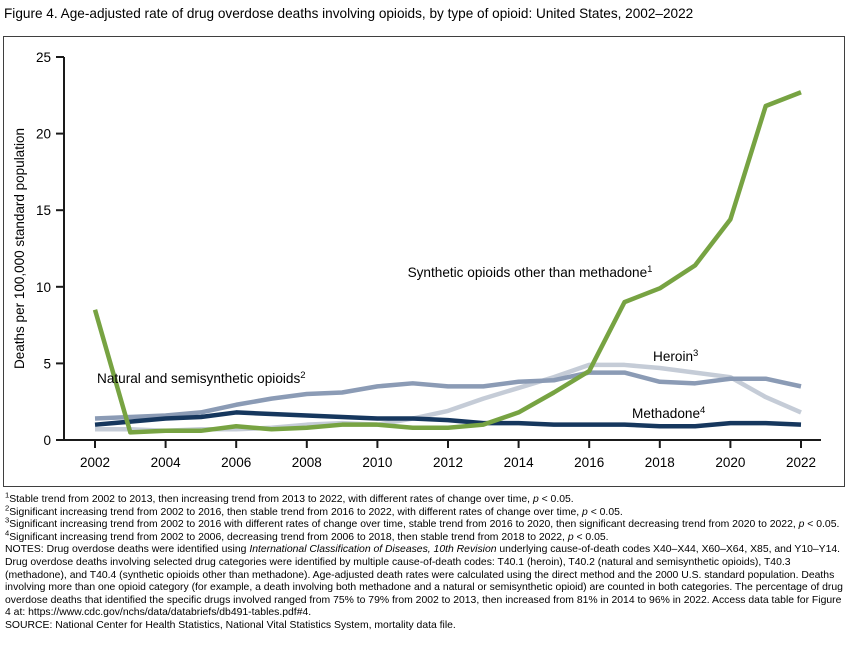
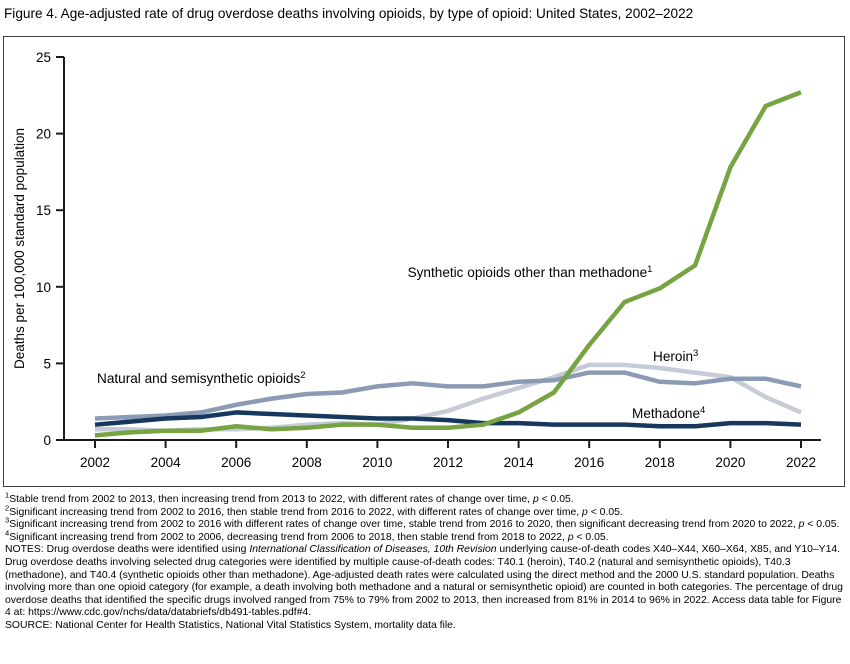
Synthetic opioids other than methadone/2002: 8.5 -> 0.3
Synthetic opioids other than methadone/2016: 4.5 -> 6.2
Synthetic opioids other than methadone/2020: 14.4 -> 17.8
